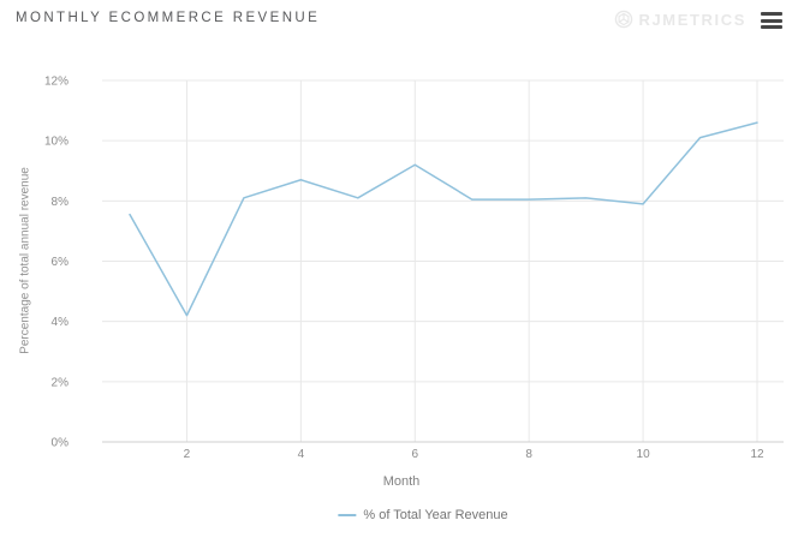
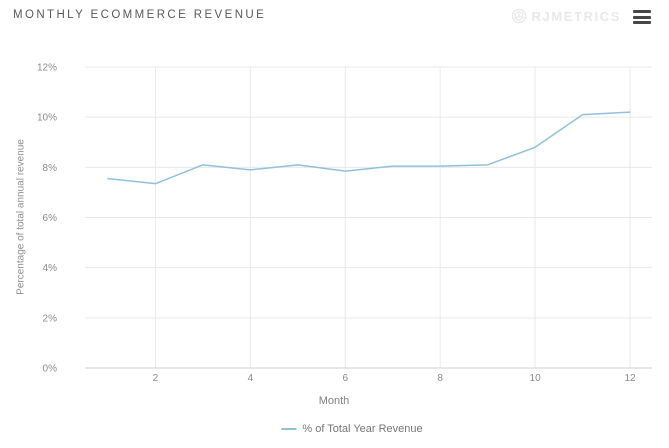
2: 4.2% -> 7.3%
4: 8.7% -> 7.9%
6: 9.2% -> 7.8%
10: 7.9% -> 8.8%
12: 10.6% -> 10.2%
